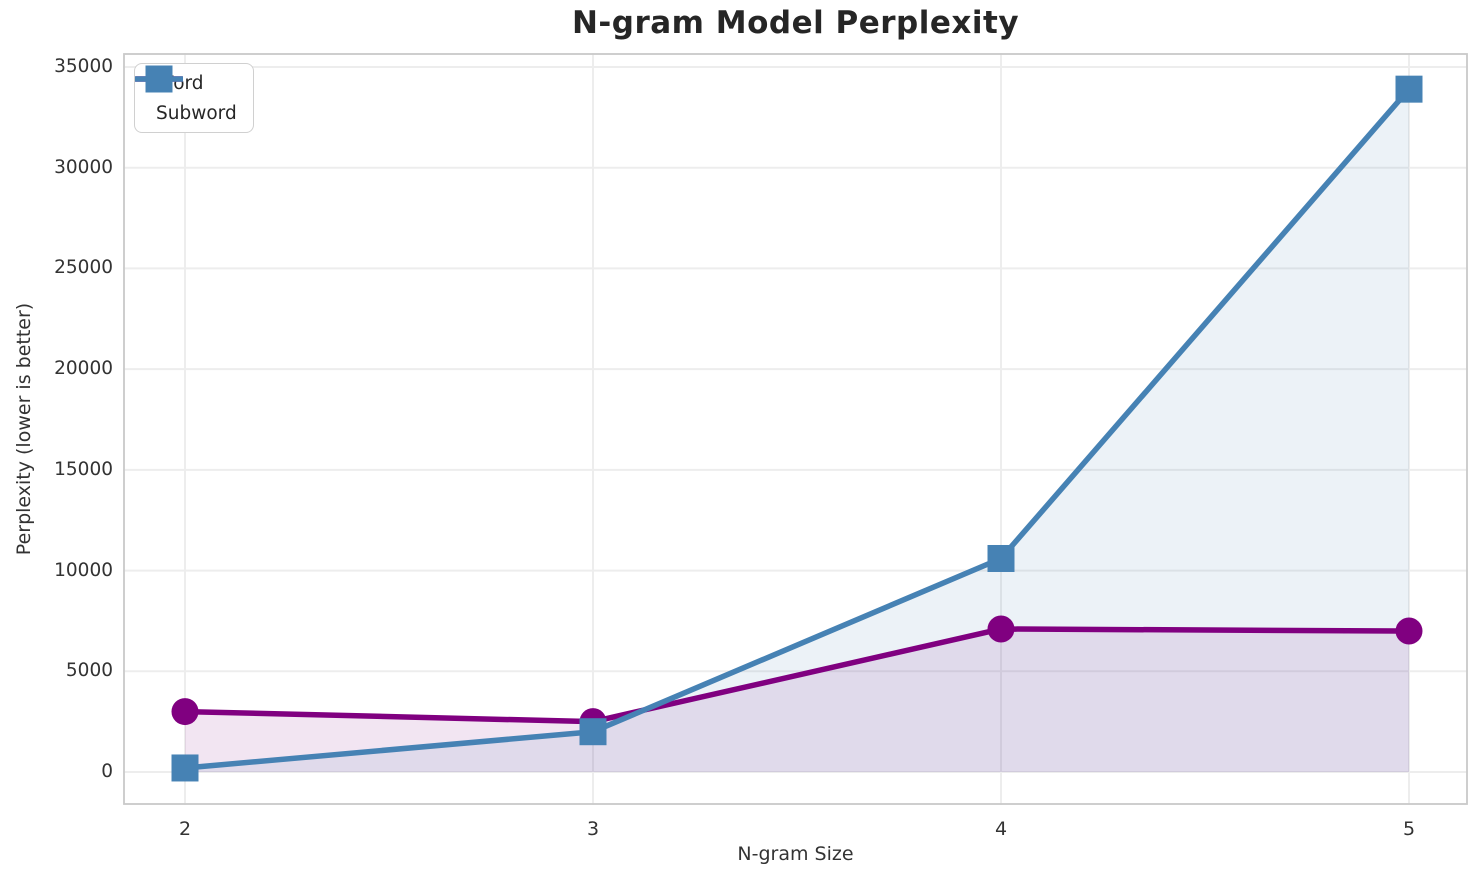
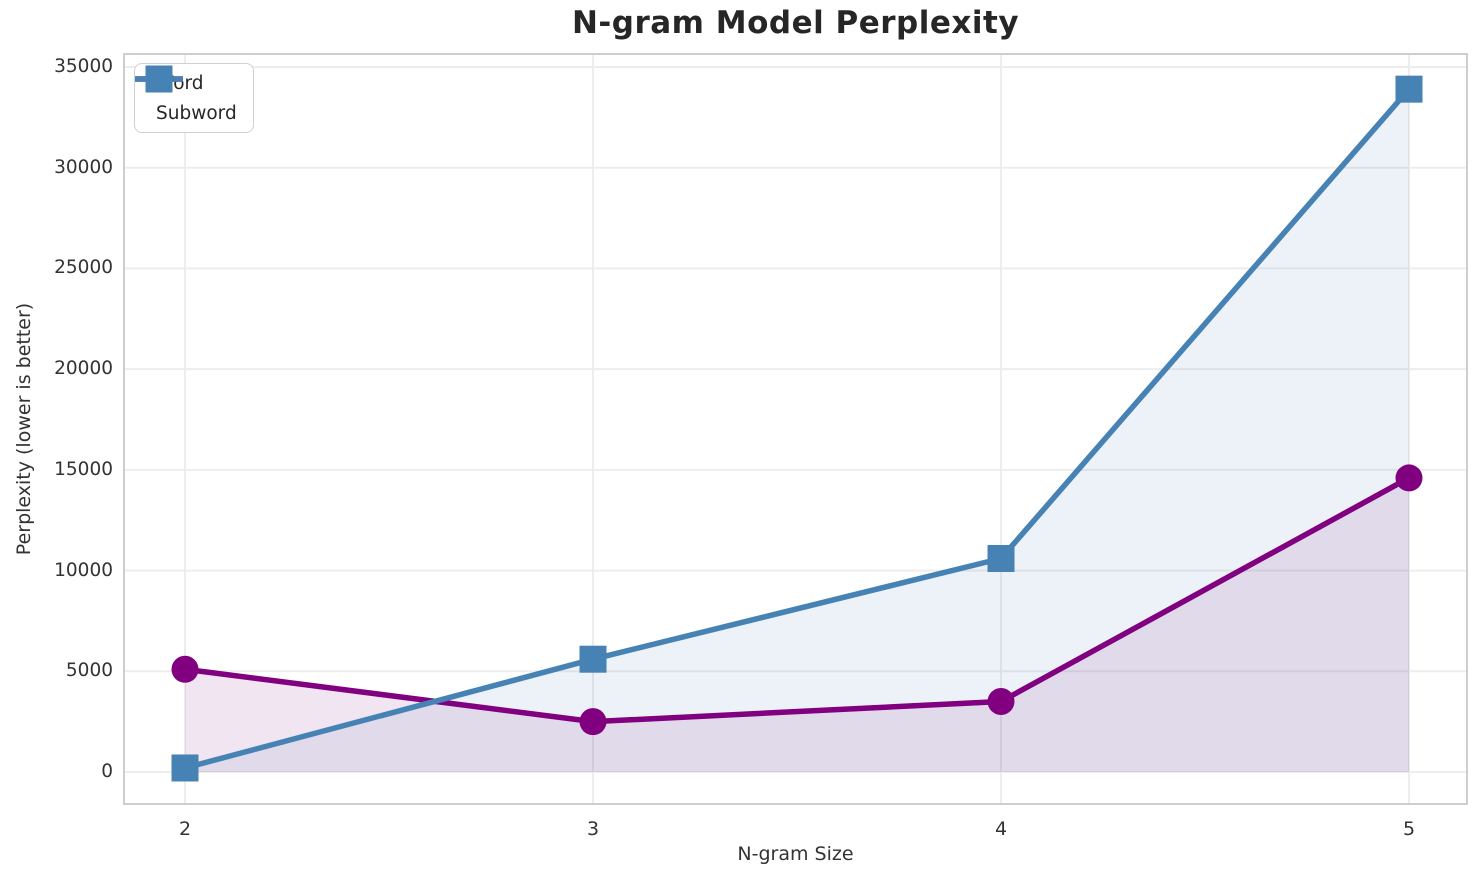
Word/2: 3000 -> 5100
Subword/3: 2000 -> 5600
Word/4: 7100 -> 3500
Word/5: 7000 -> 14600
